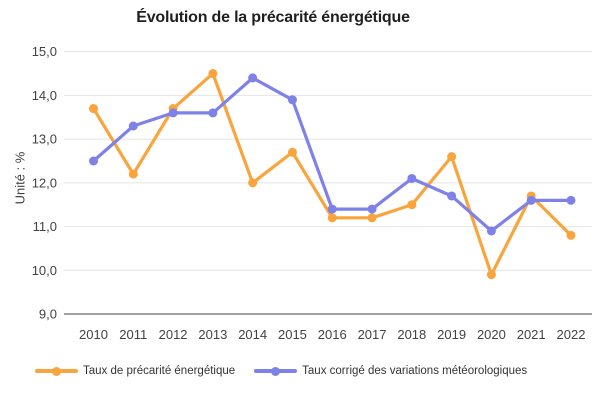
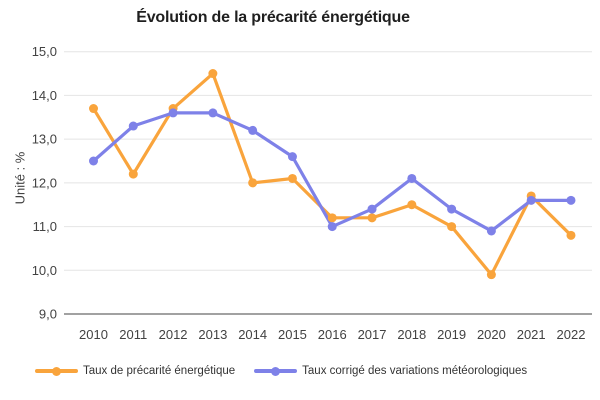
Taux corrigé des variations météorologiques/2014: 14,4 -> 13,2
Taux de précarité énergétique/2015: 12,7 -> 12,1
Taux corrigé des variations météorologiques/2015: 13,9 -> 12,6
Taux corrigé des variations météorologiques/2016: 11,4 -> 11,0
Taux de précarité énergétique/2019: 12,6 -> 11,0
Taux corrigé des variations météorologiques/2019: 11,7 -> 11,4
